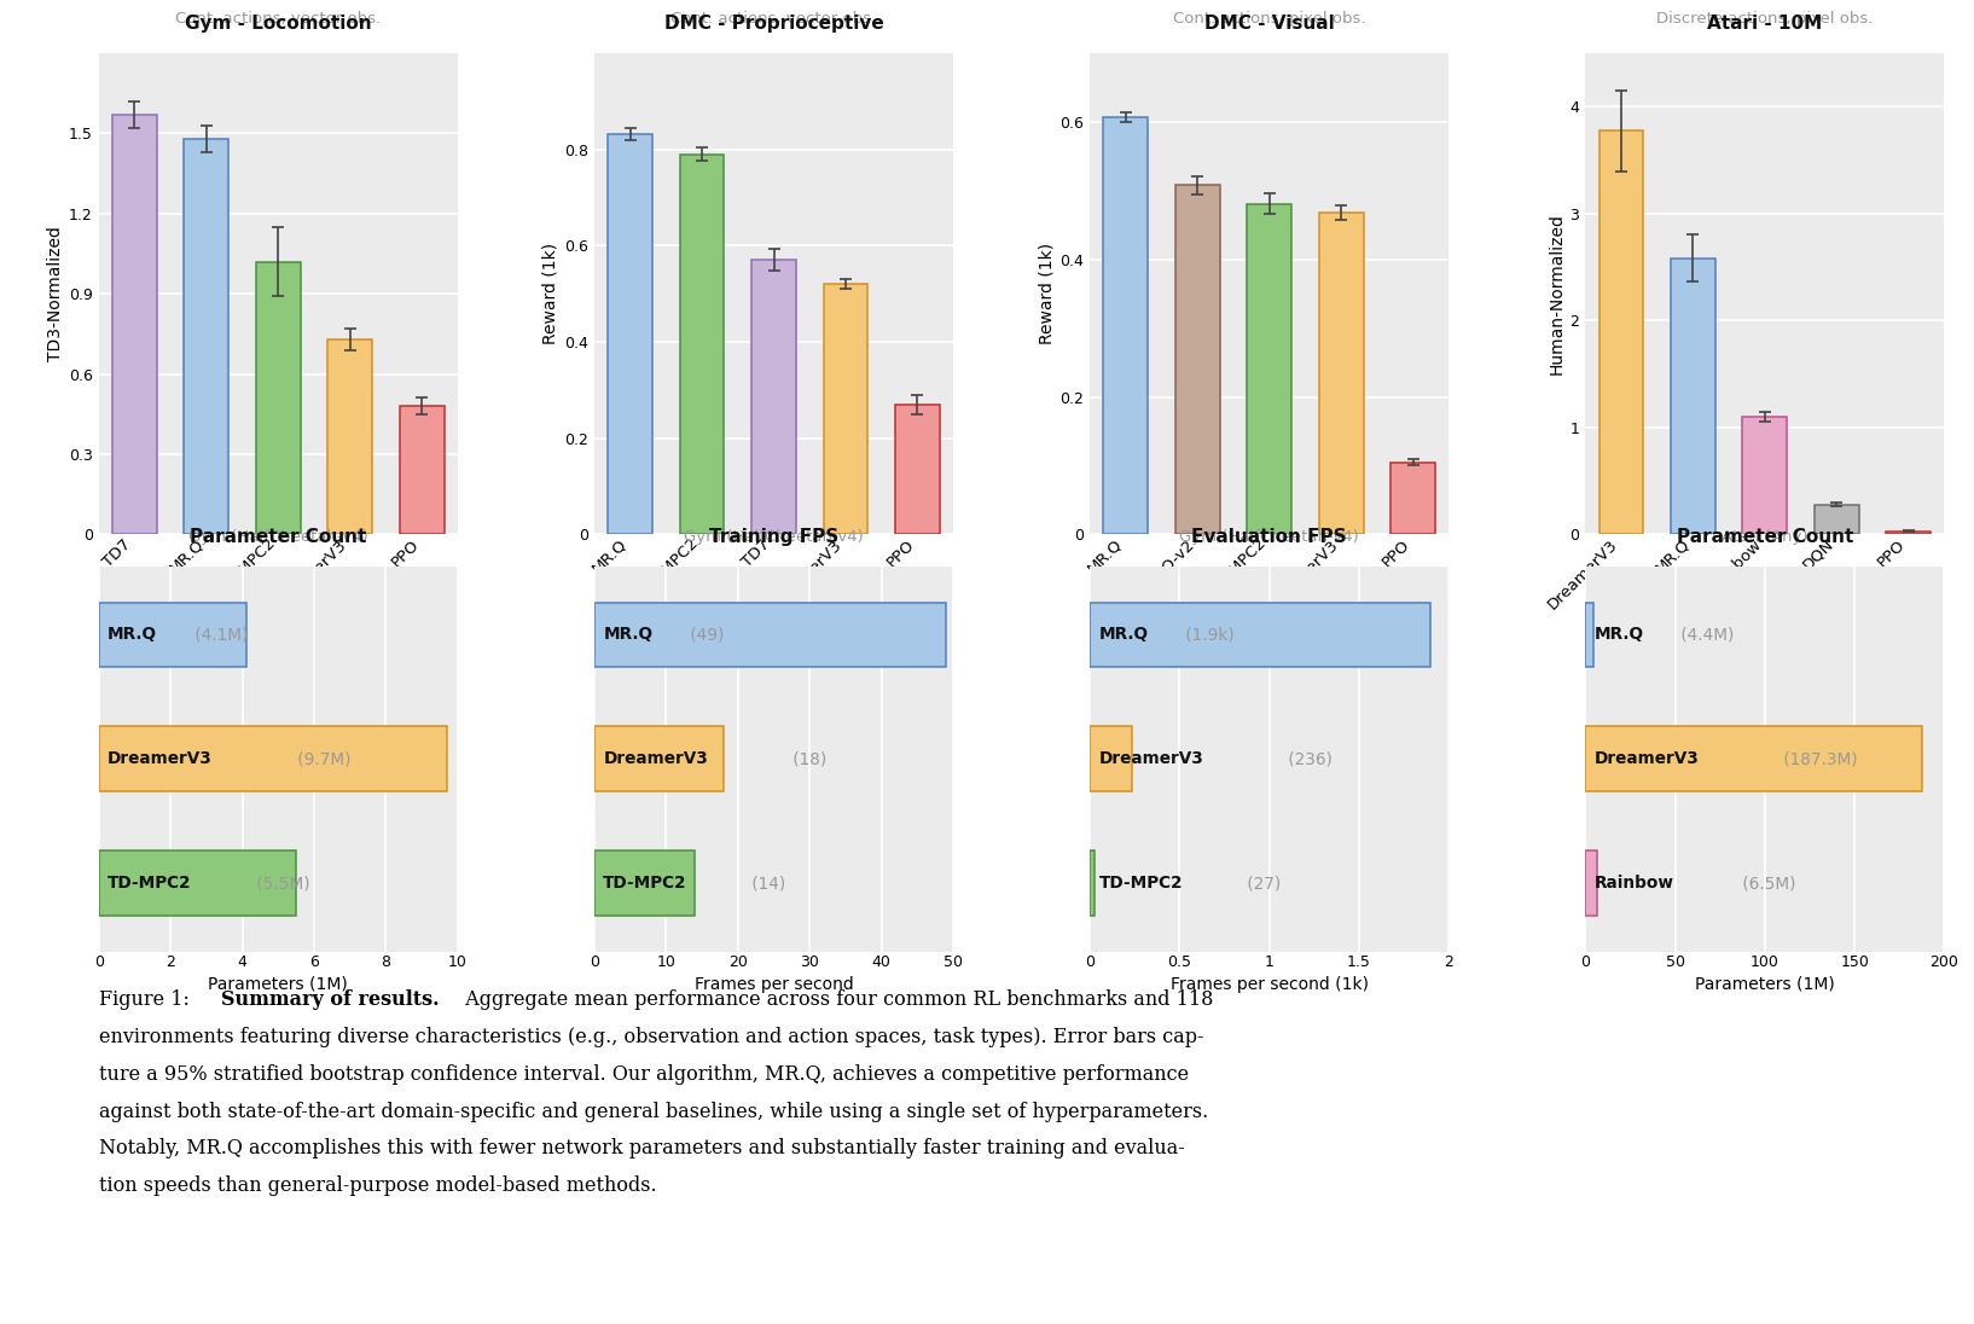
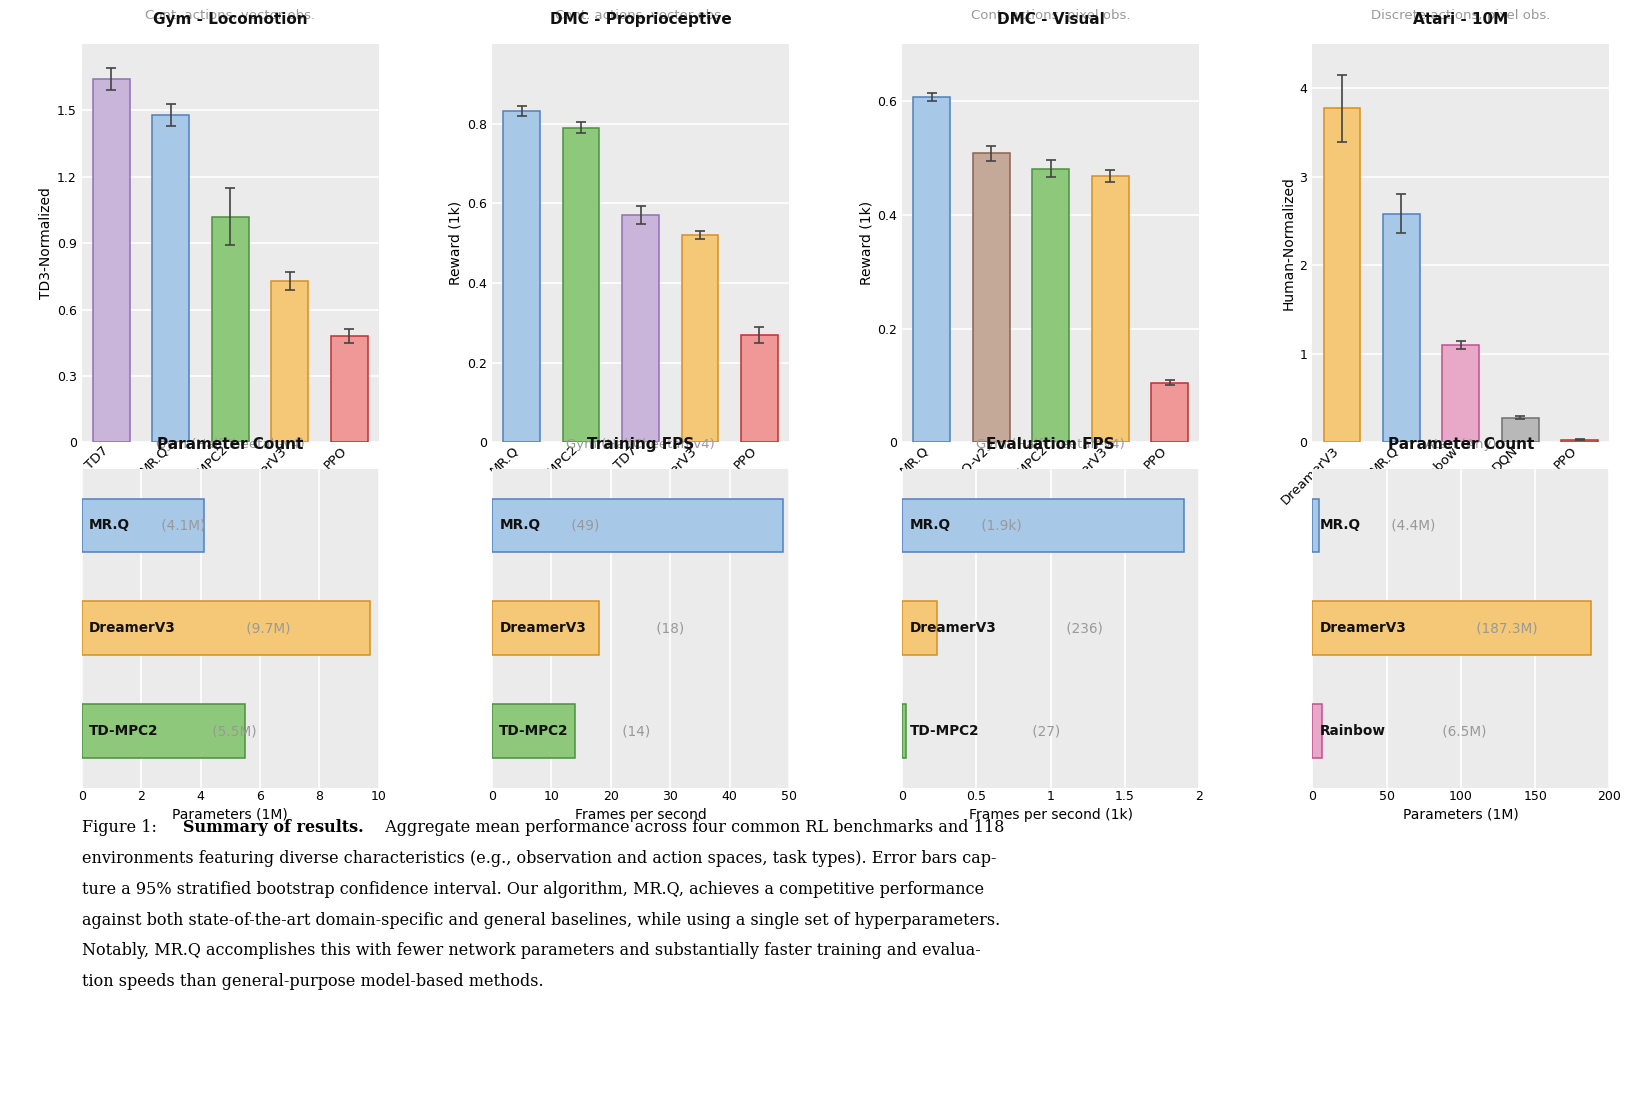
TD7: 1.57 -> 1.64
